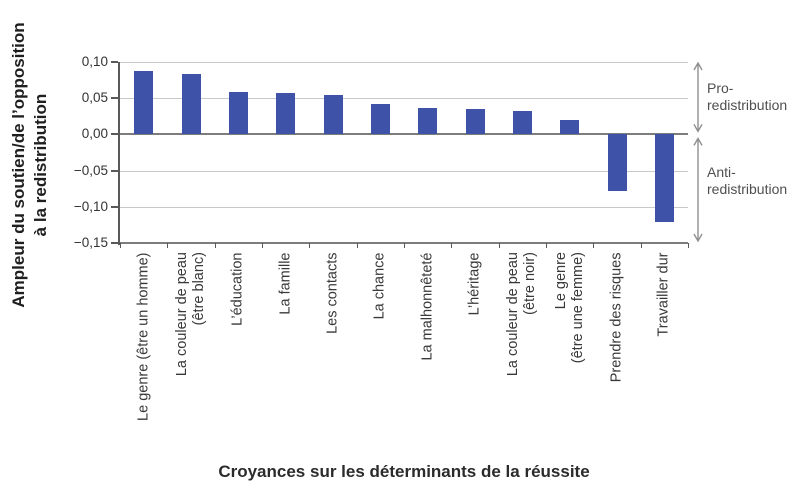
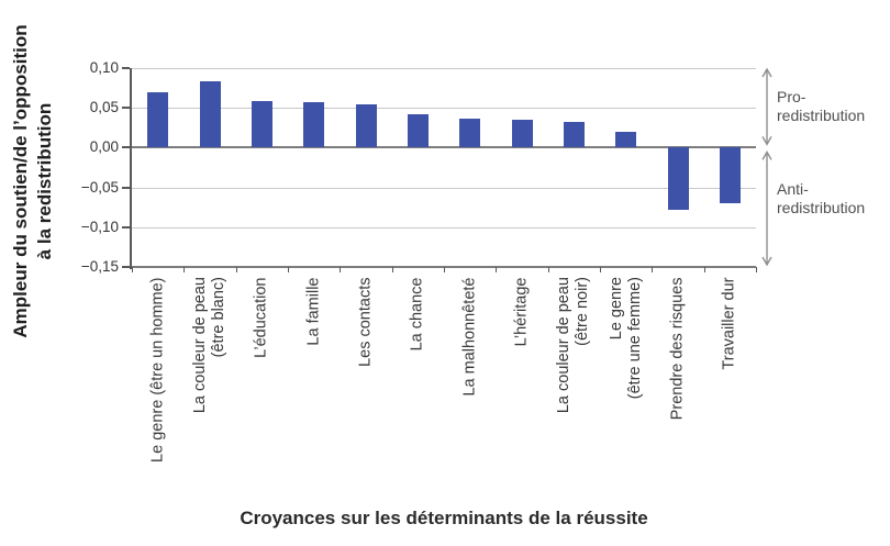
Le genre (être un homme): 0,09 -> 0,07
Travailler dur: -0,12 -> -0,07
